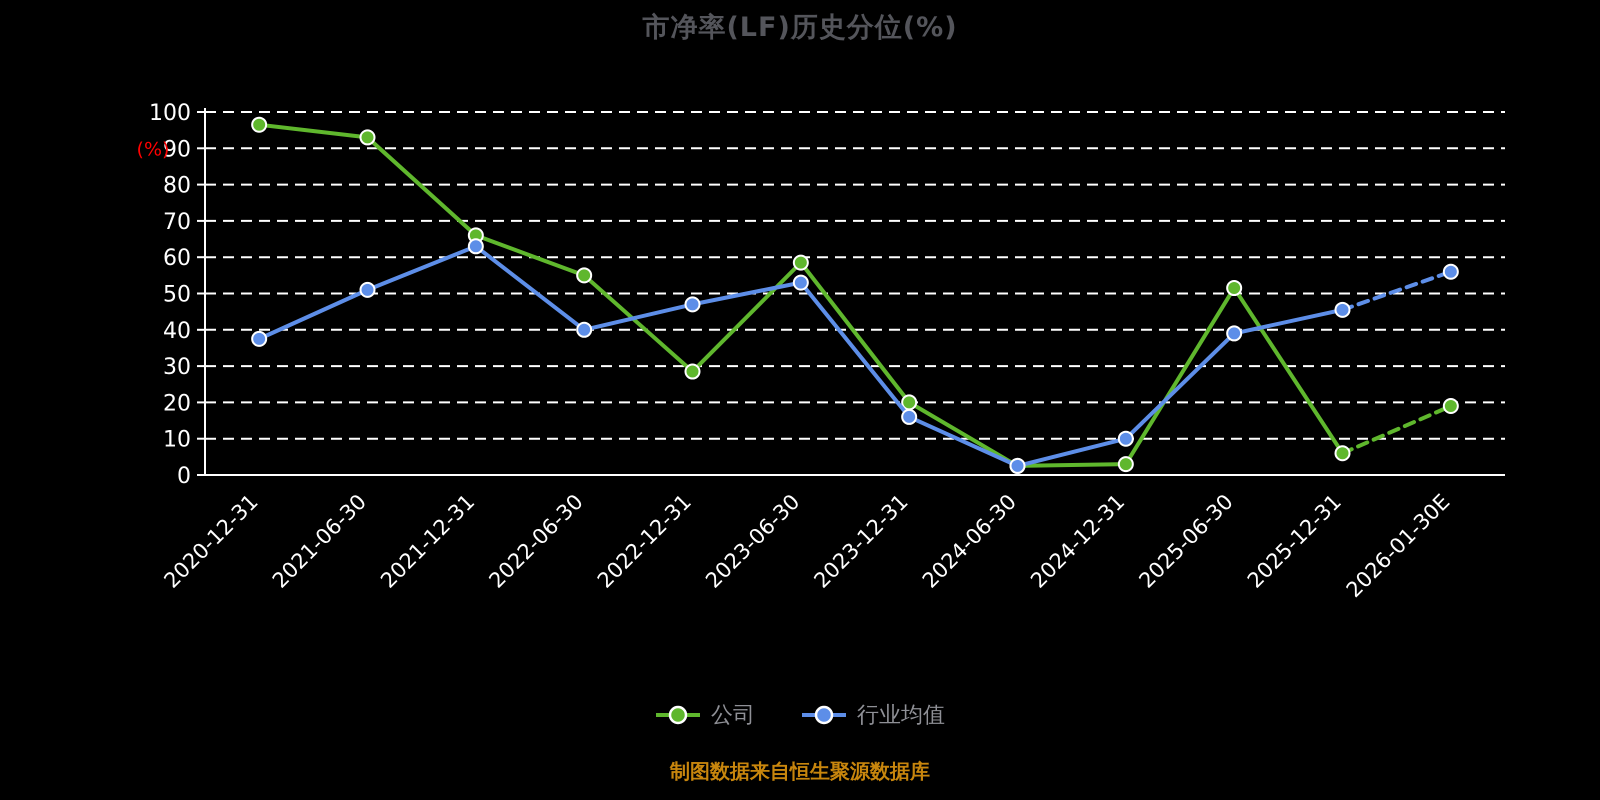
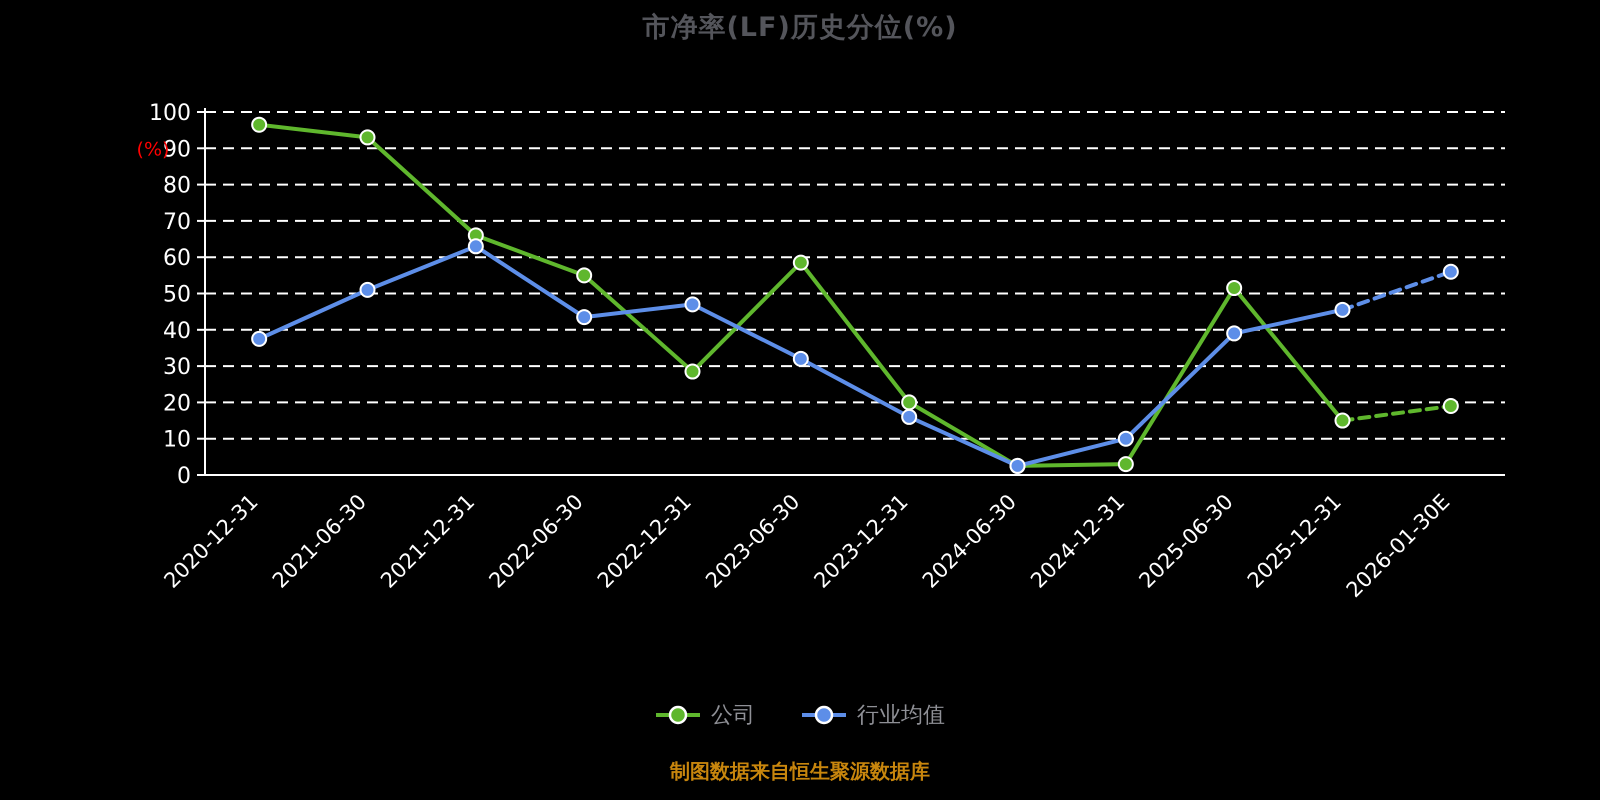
行业均值/2022-06-30: 40 -> 44
行业均值/2023-06-30: 53 -> 32
公司/2025-12-31: 6 -> 15
